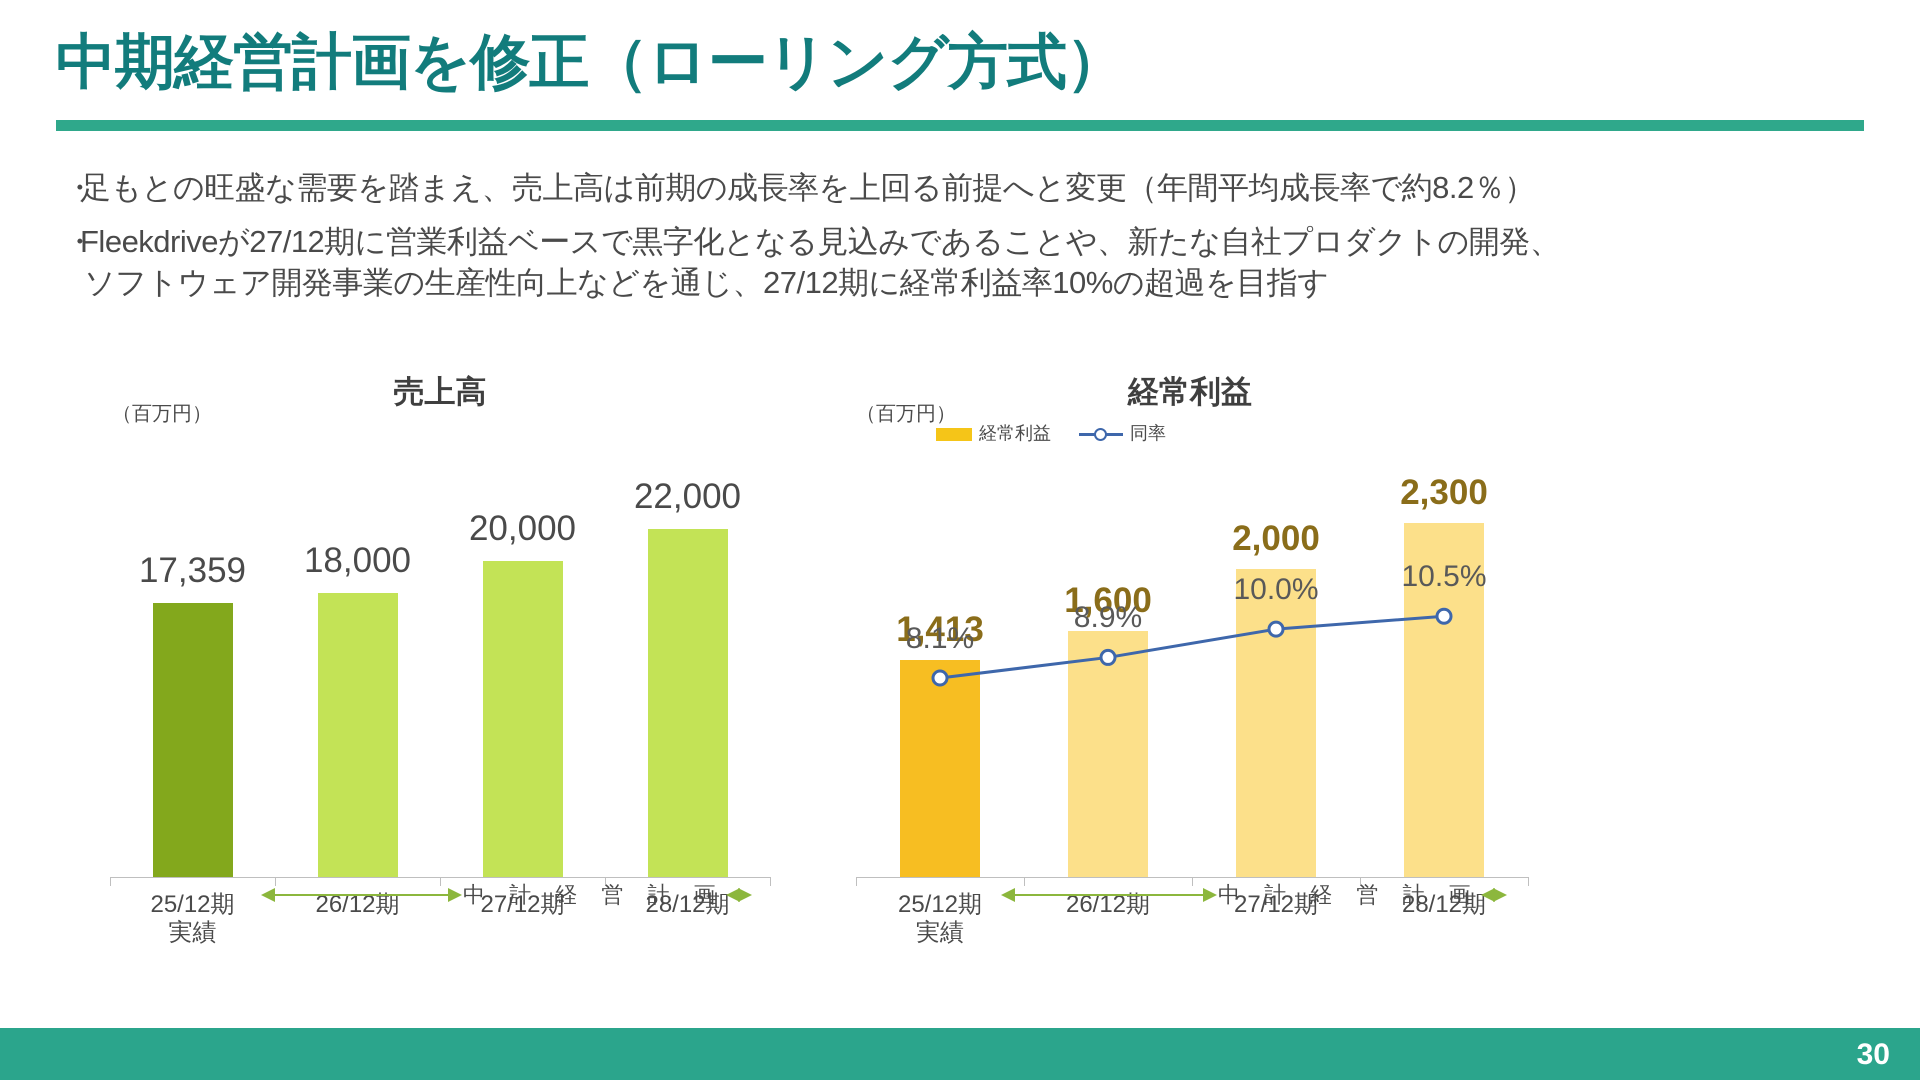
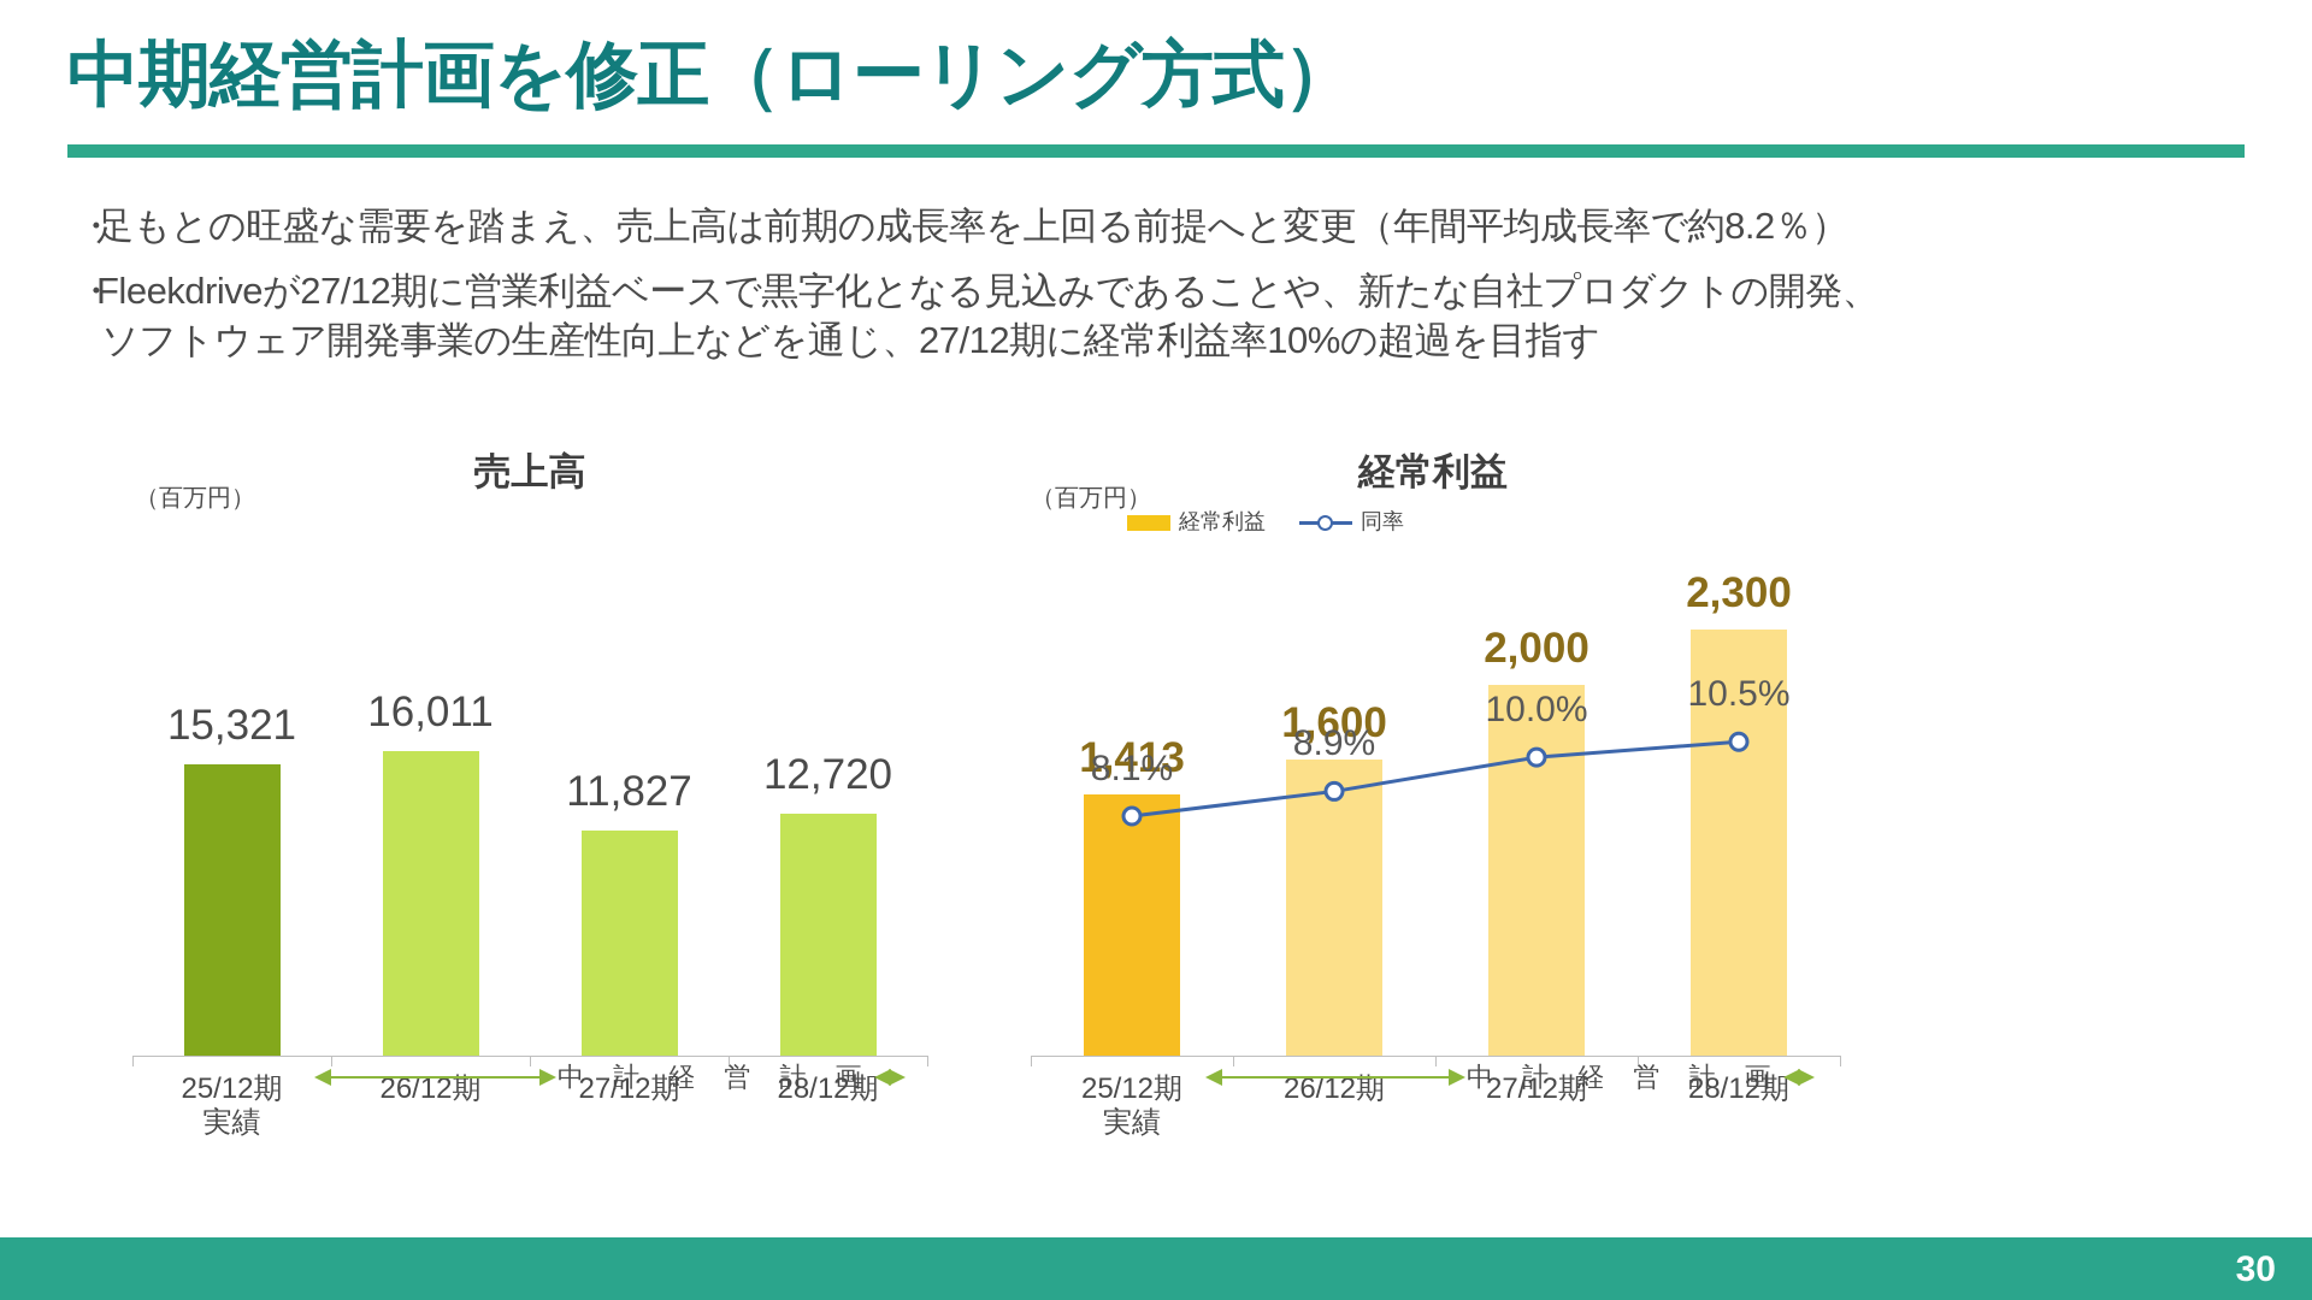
売上高/25/12期 実績: 17,359 -> 15,321
売上高/26/12期: 18,000 -> 16,011
売上高/27/12期: 20,000 -> 11,827
売上高/28/12期: 22,000 -> 12,720
